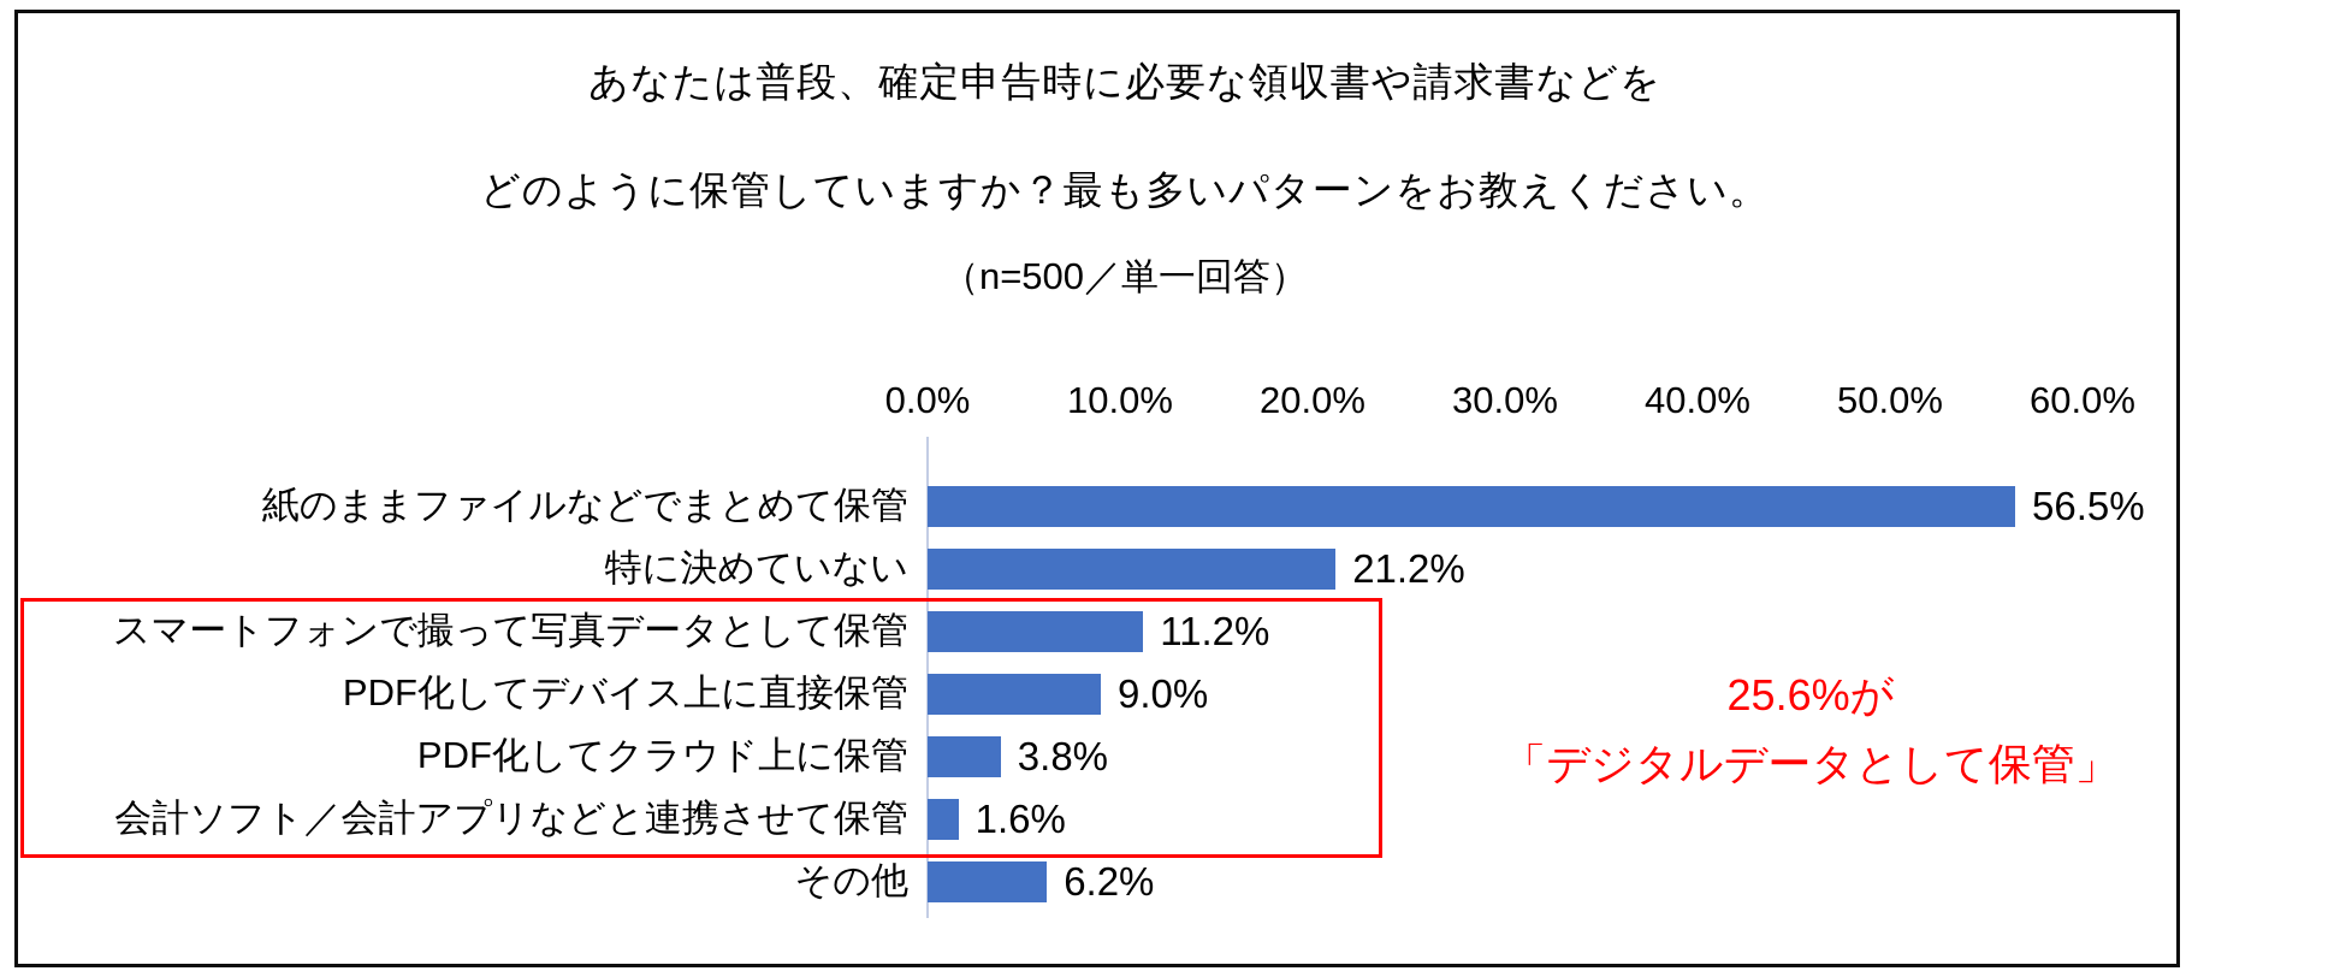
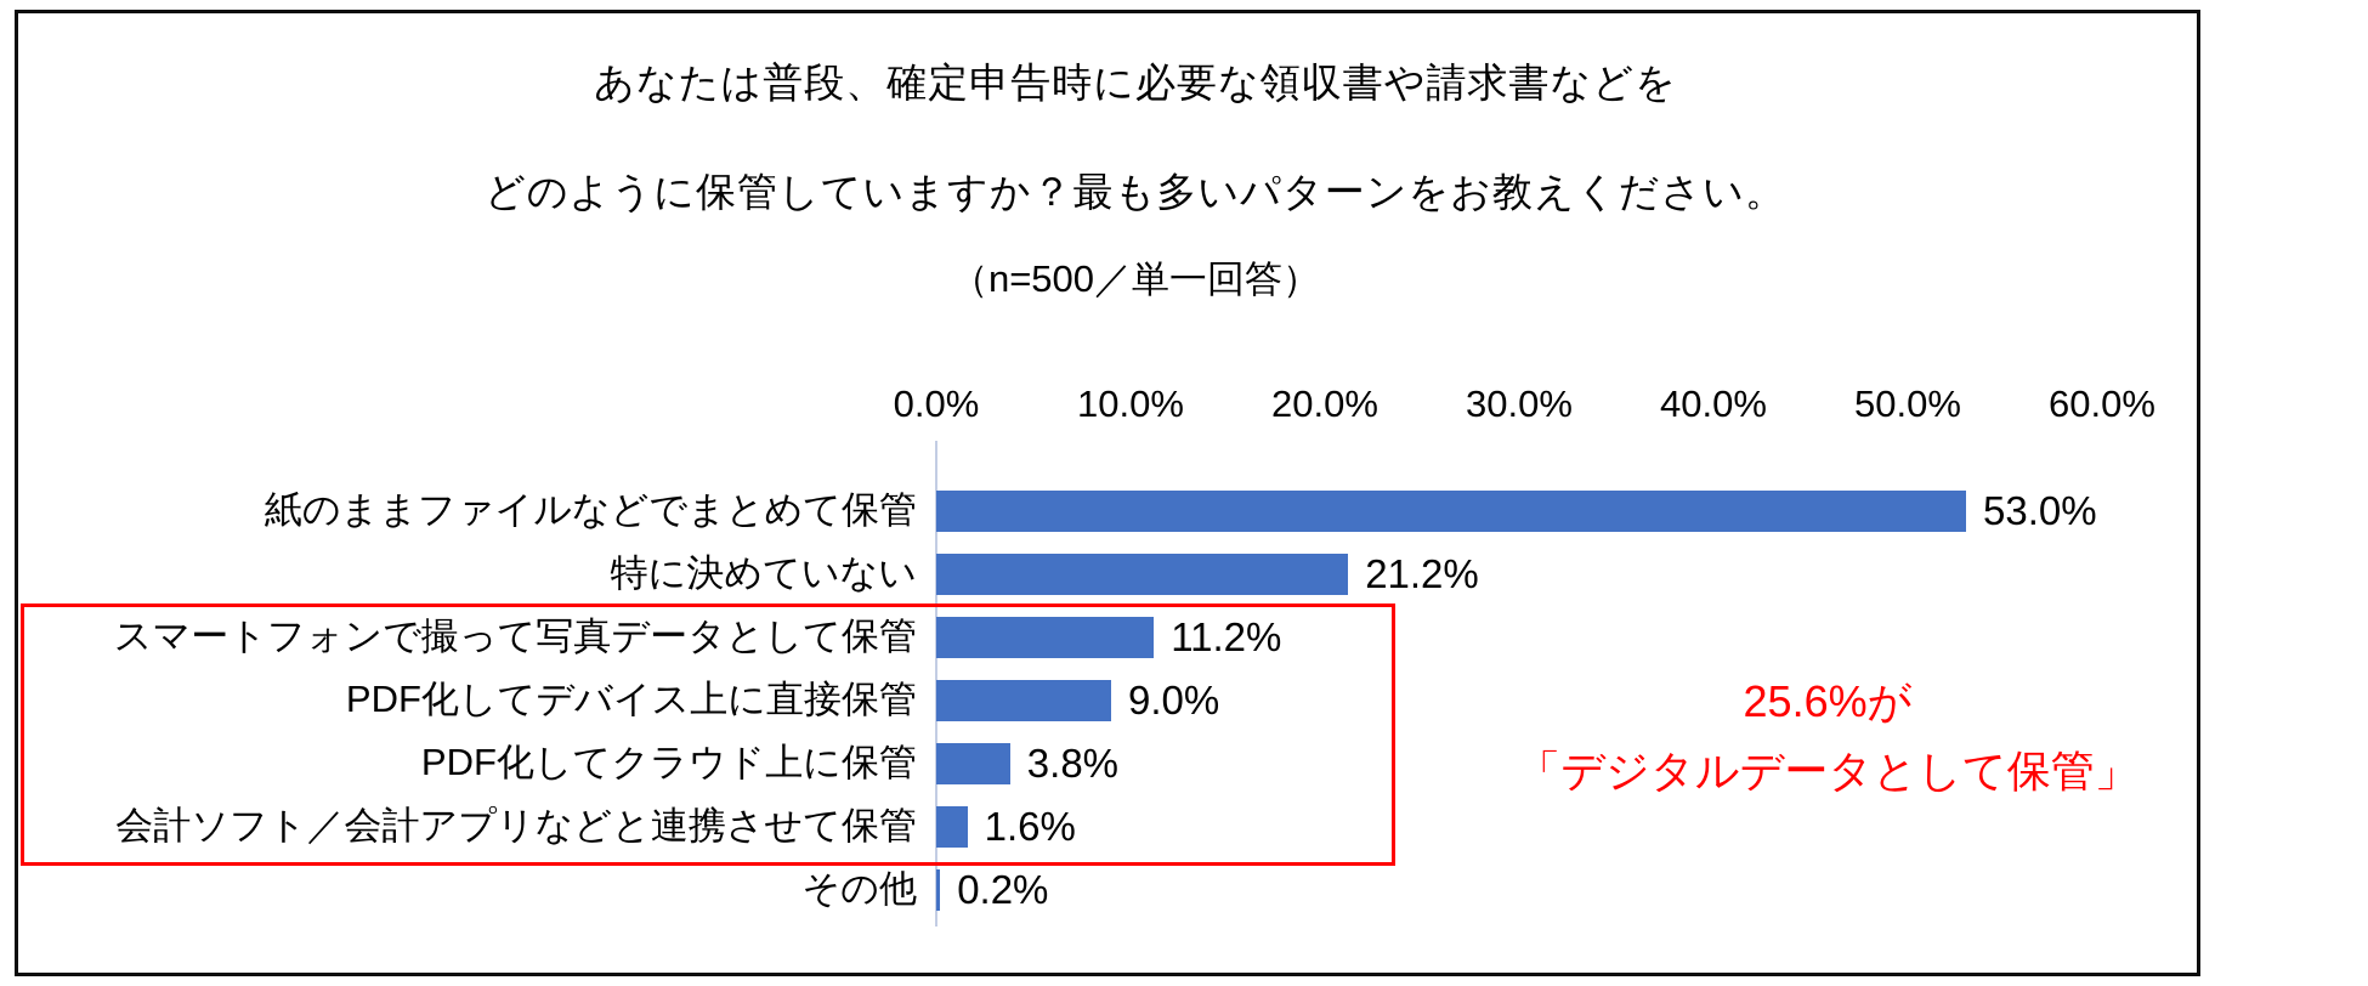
紙のままファイルなどでまとめて保管: 56.5% -> 53.0%
その他: 6.2% -> 0.2%
